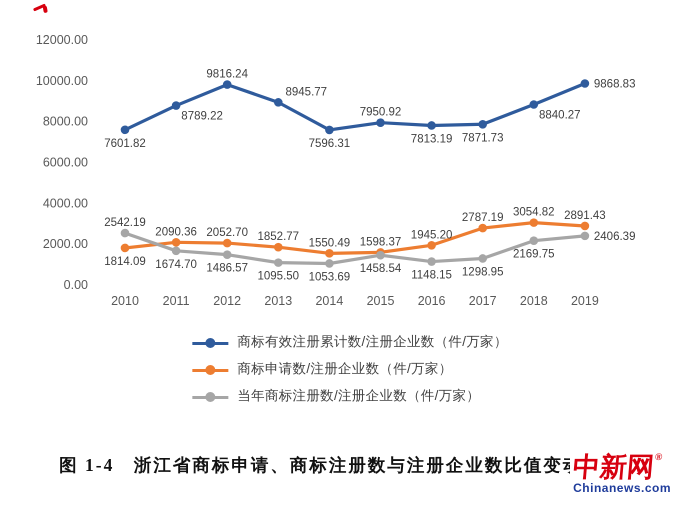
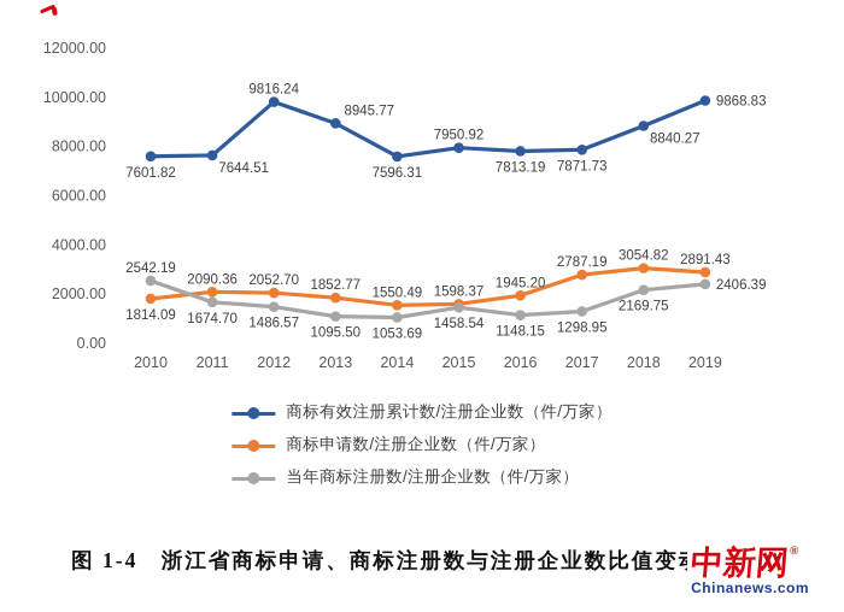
商标有效注册累计数/注册企业数（件/万家）/2011: 8789.22 -> 7644.51
